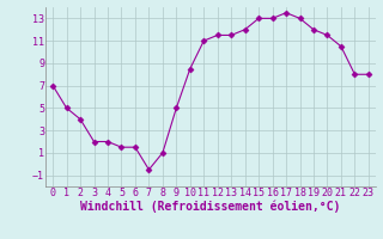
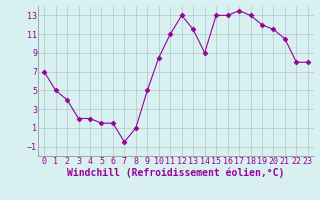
12: 11.5 -> 13.0
14: 12.0 -> 9.0
